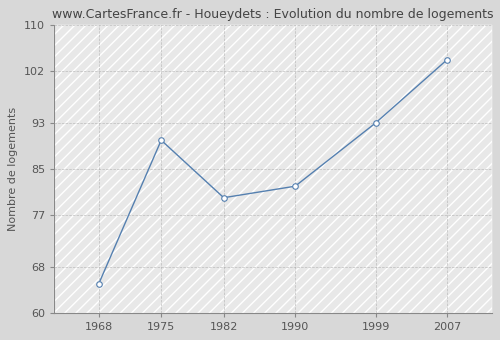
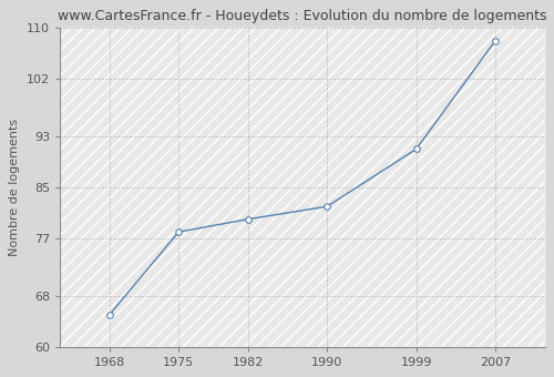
1975: 90 -> 78
1999: 93 -> 91
2007: 104 -> 108
